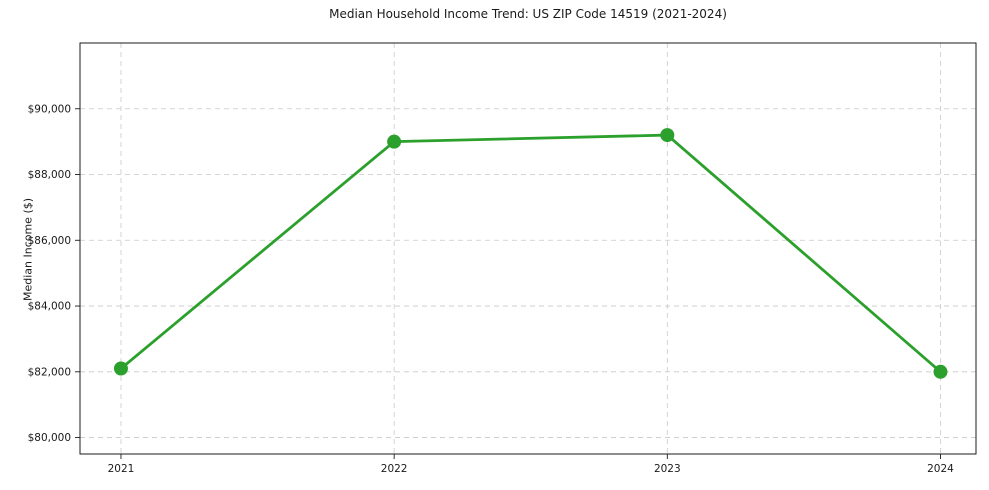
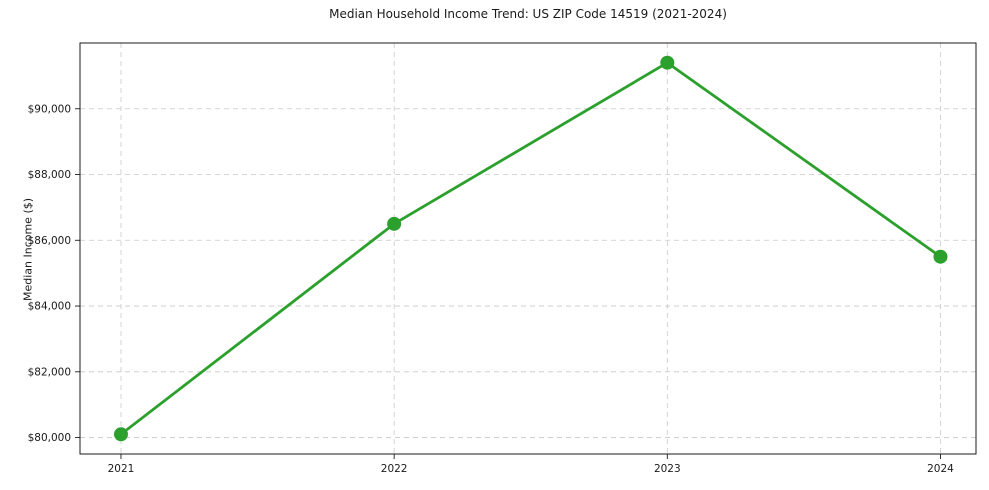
2021: $82100 -> $80100
2022: $89000 -> $86500
2023: $89200 -> $91400
2024: $82000 -> $85500
